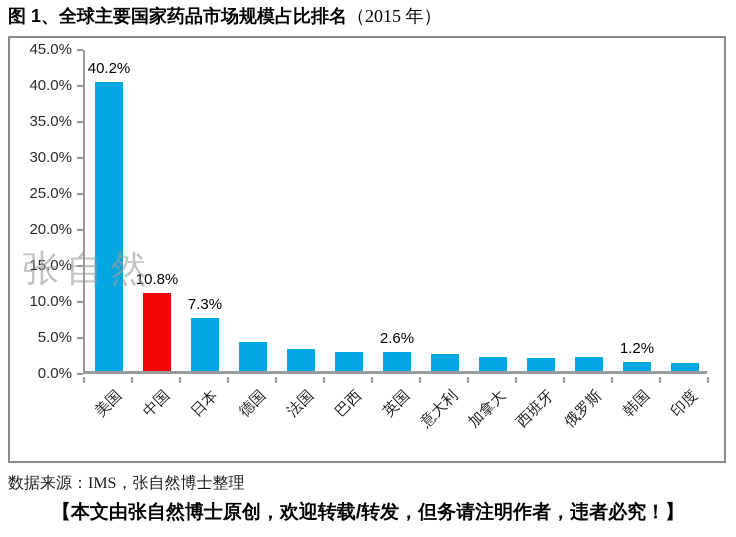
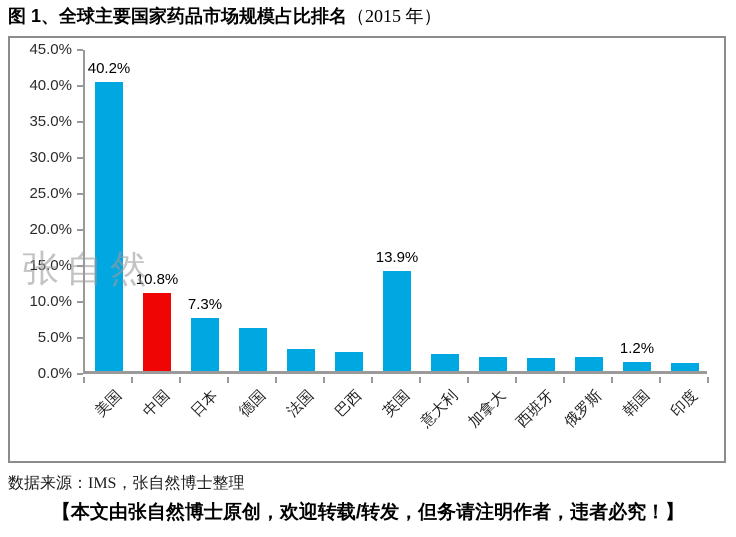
德国: 4% -> 6%
英国: 2.6% -> 13.9%
